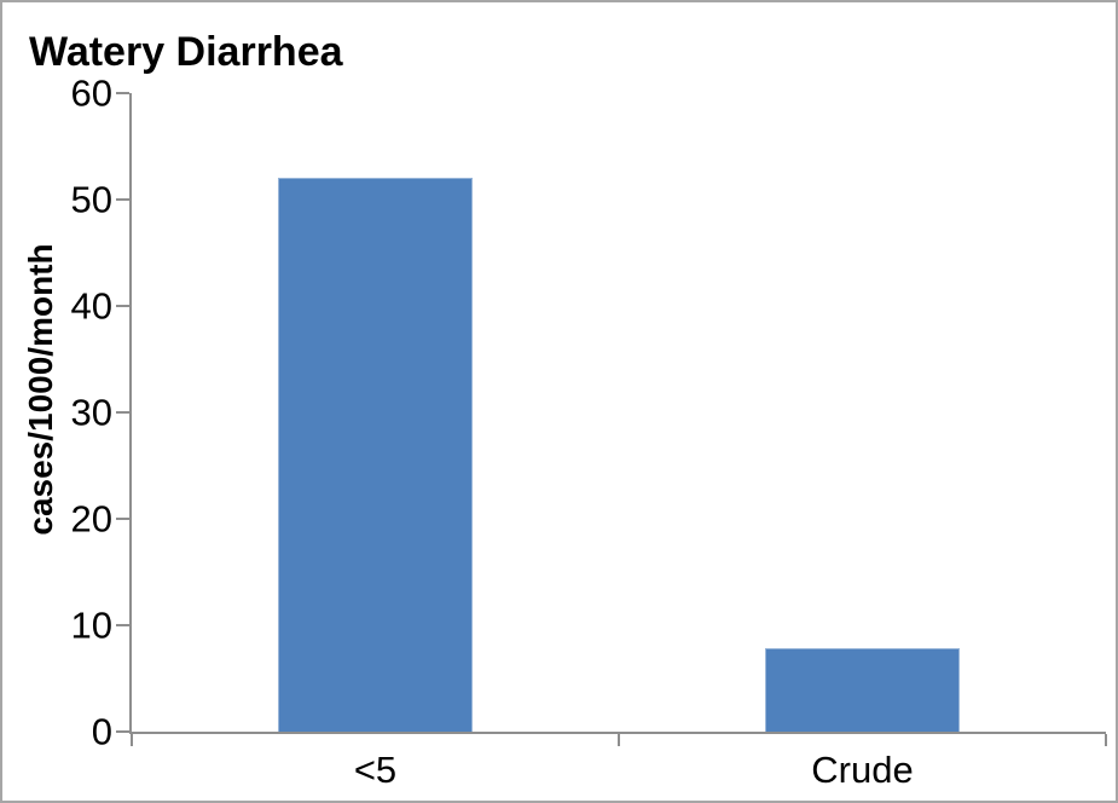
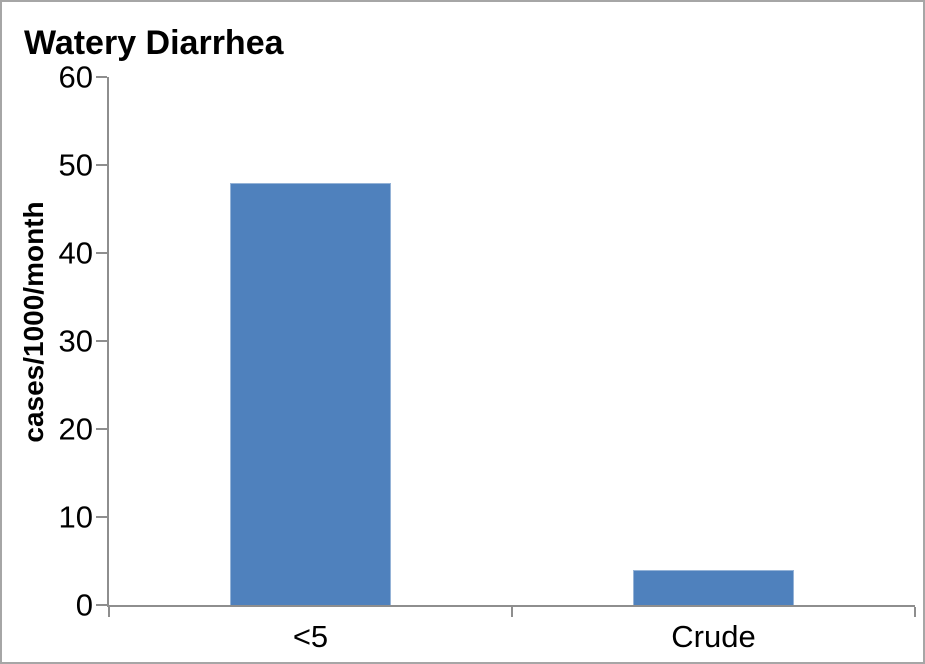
<5: 52 -> 48
Crude: 8 -> 4
